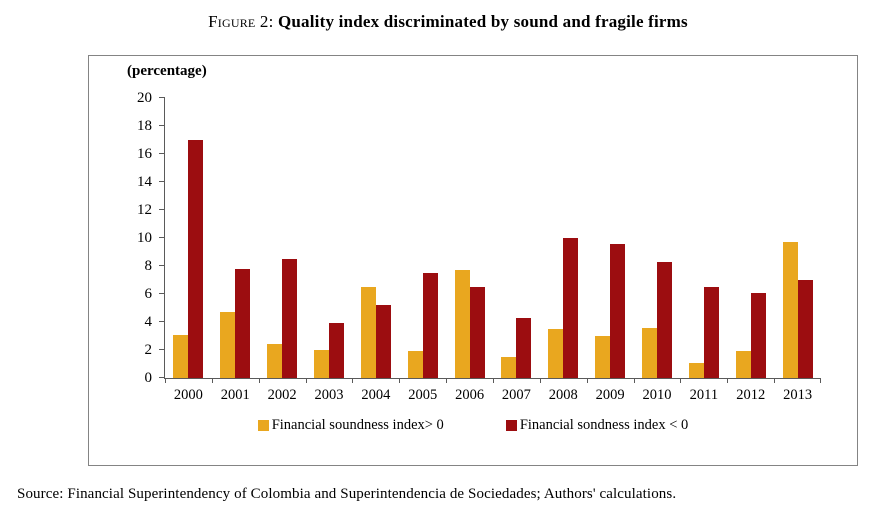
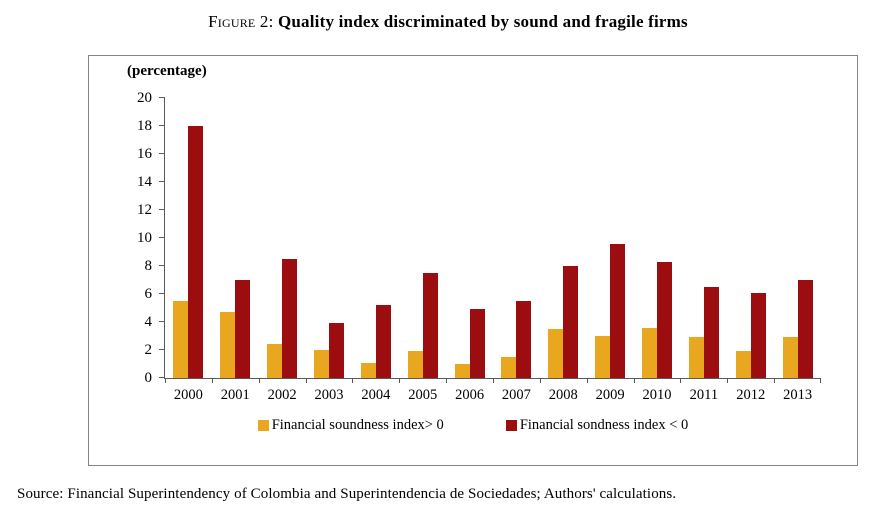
Financial soundness index> 0/2000: 3.1 -> 5.5
Financial sondness index < 0/2000: 17.0 -> 18.0
Financial sondness index < 0/2001: 7.8 -> 7.0
Financial soundness index> 0/2004: 6.5 -> 1.1
Financial soundness index> 0/2006: 7.7 -> 1.0
Financial sondness index < 0/2006: 6.5 -> 4.9
Financial sondness index < 0/2007: 4.3 -> 5.5
Financial sondness index < 0/2008: 10.0 -> 8.0
Financial soundness index> 0/2011: 1.1 -> 2.9
Financial soundness index> 0/2013: 9.7 -> 2.9
